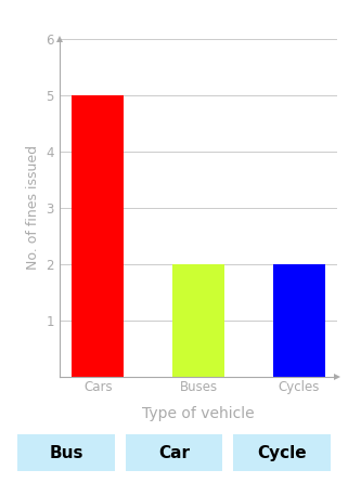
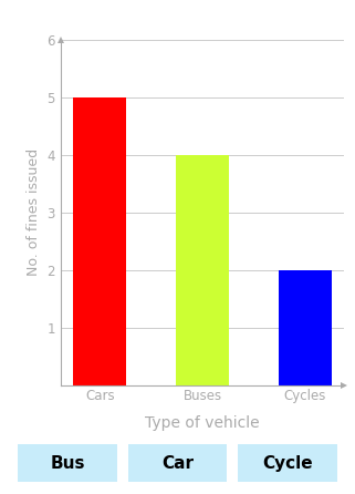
Buses: 2 -> 4
